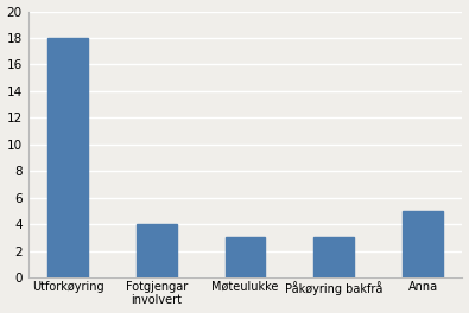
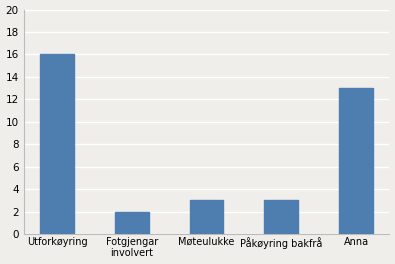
Utforkøyring: 18 -> 16
Fotgjengar involvert: 4 -> 2
Anna: 5 -> 13
